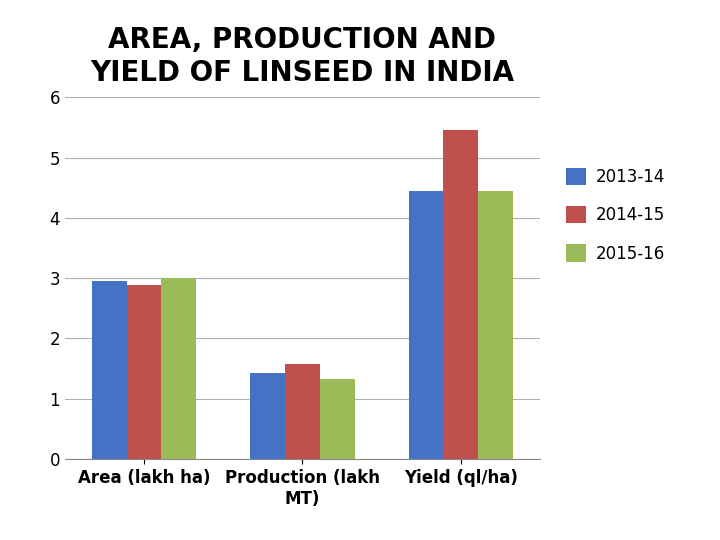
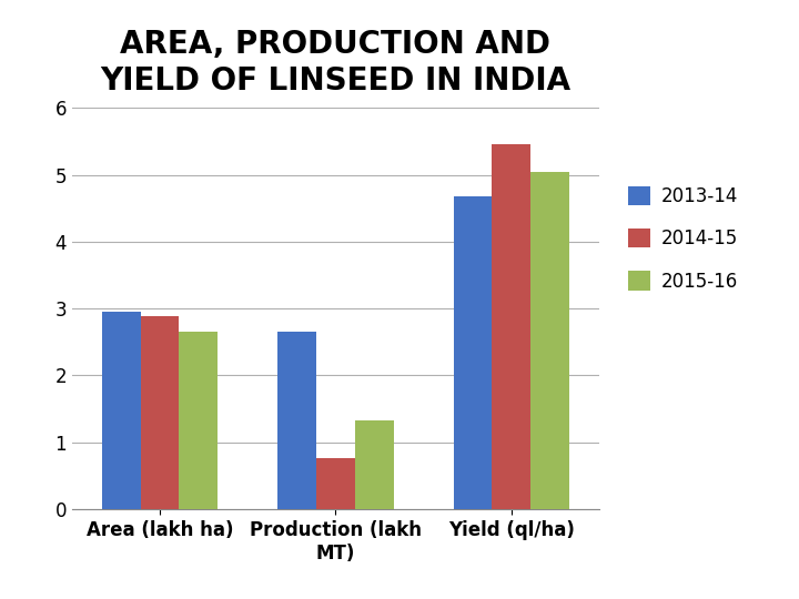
2015-16/Area (lakh ha): 3.00 -> 2.66
2013-14/Production (lakh MT): 1.43 -> 2.66
2014-15/Production (lakh MT): 1.58 -> 0.76
2013-14/Yield (ql/ha): 4.45 -> 4.68
2015-16/Yield (ql/ha): 4.45 -> 5.04
